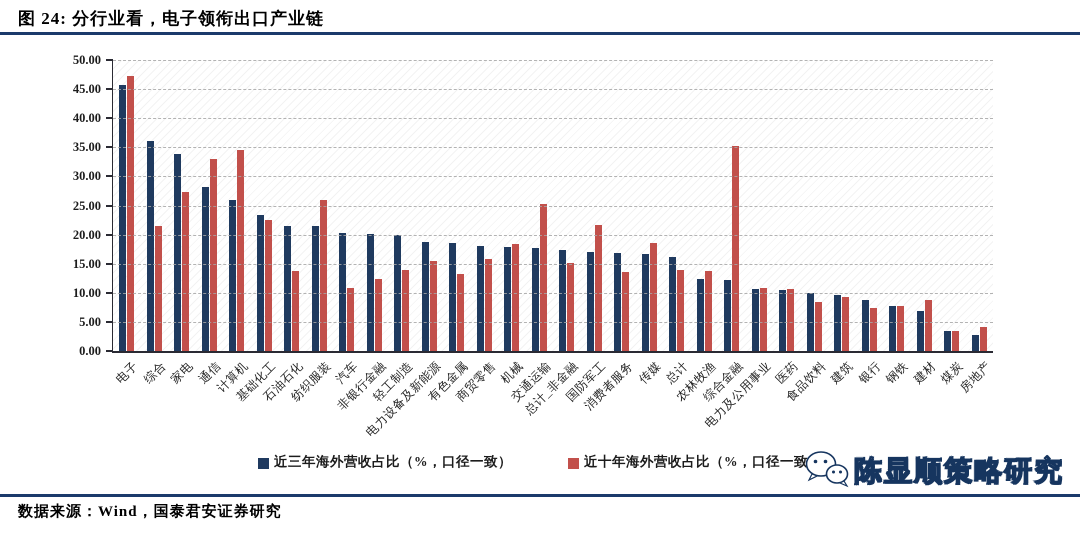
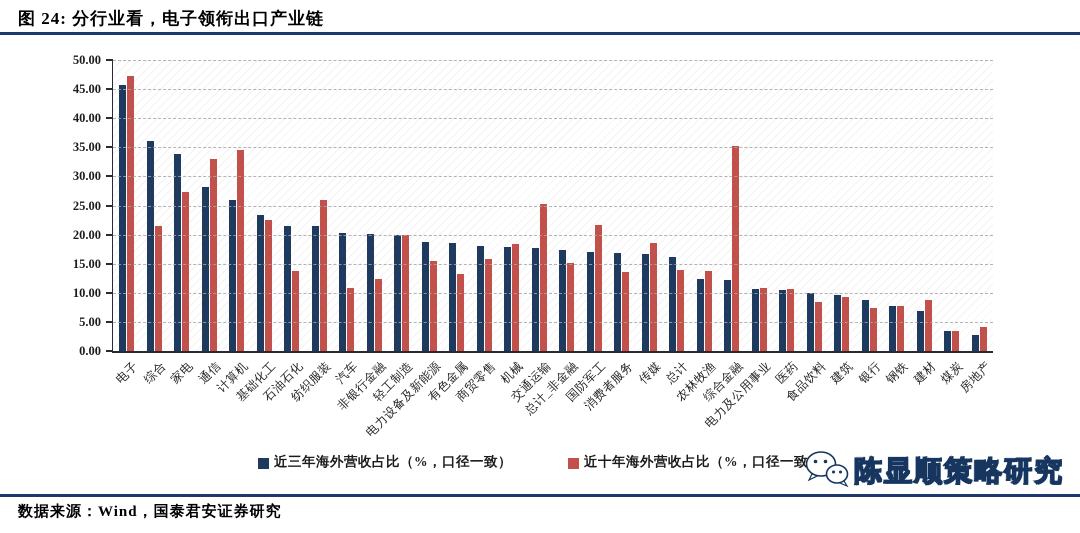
近十年海外营收占比（%，口径一致）/轻工制造: 14 -> 20
